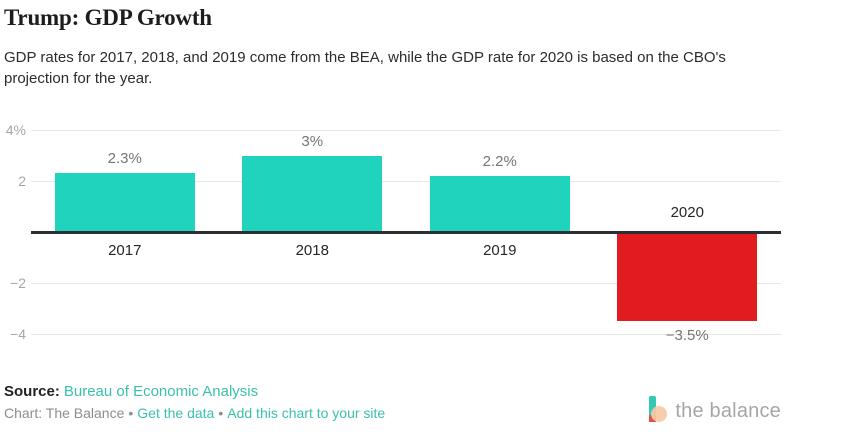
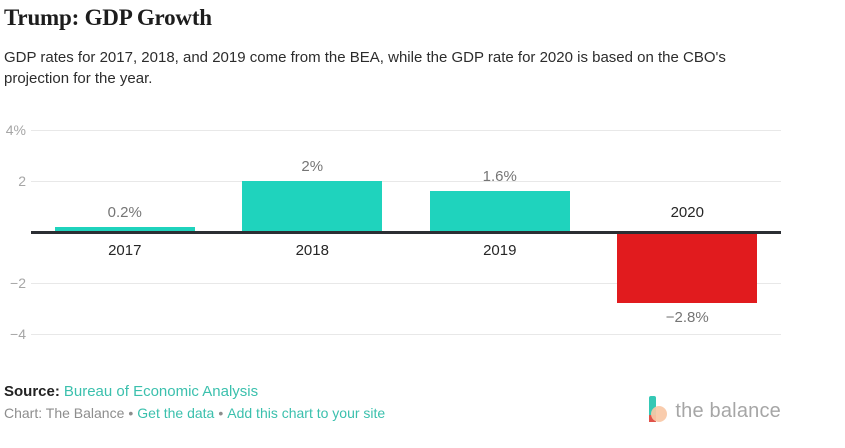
2017: 2.3% -> 0.2%
2018: 3% -> 2%
2019: 2.2% -> 1.6%
2020: −3.5% -> −2.8%
